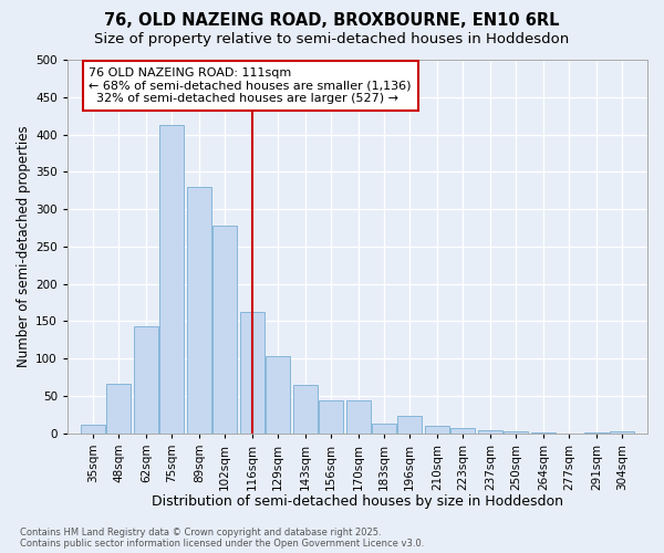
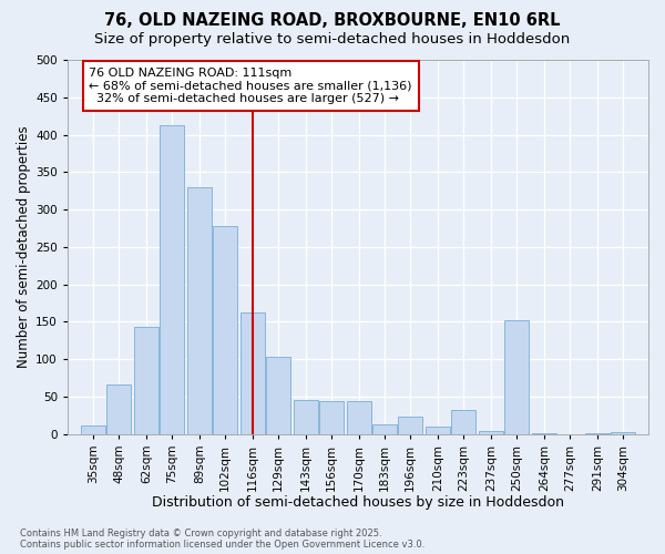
143sqm: 65 -> 46
223sqm: 7 -> 32
250sqm: 2 -> 152
